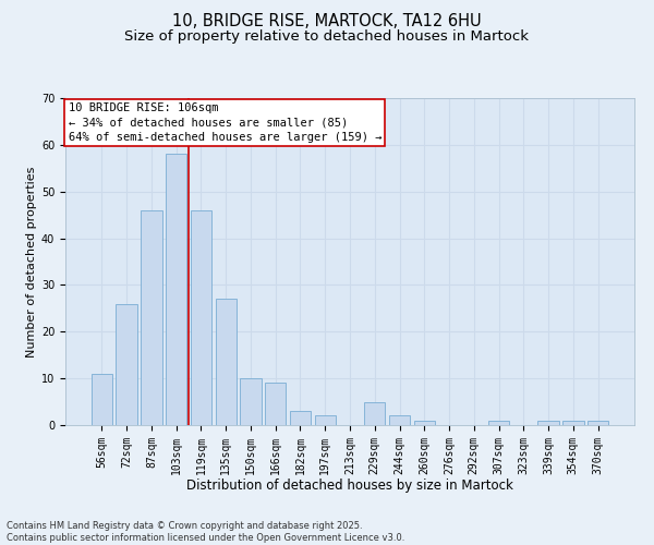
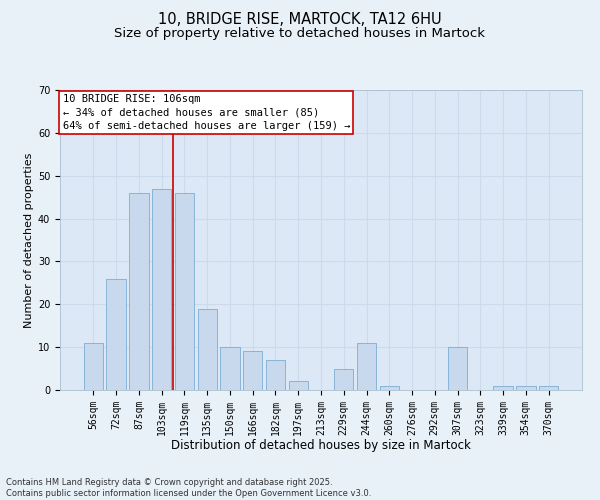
103sqm: 58 -> 47
135sqm: 27 -> 19
182sqm: 3 -> 7
244sqm: 2 -> 11
307sqm: 1 -> 10
